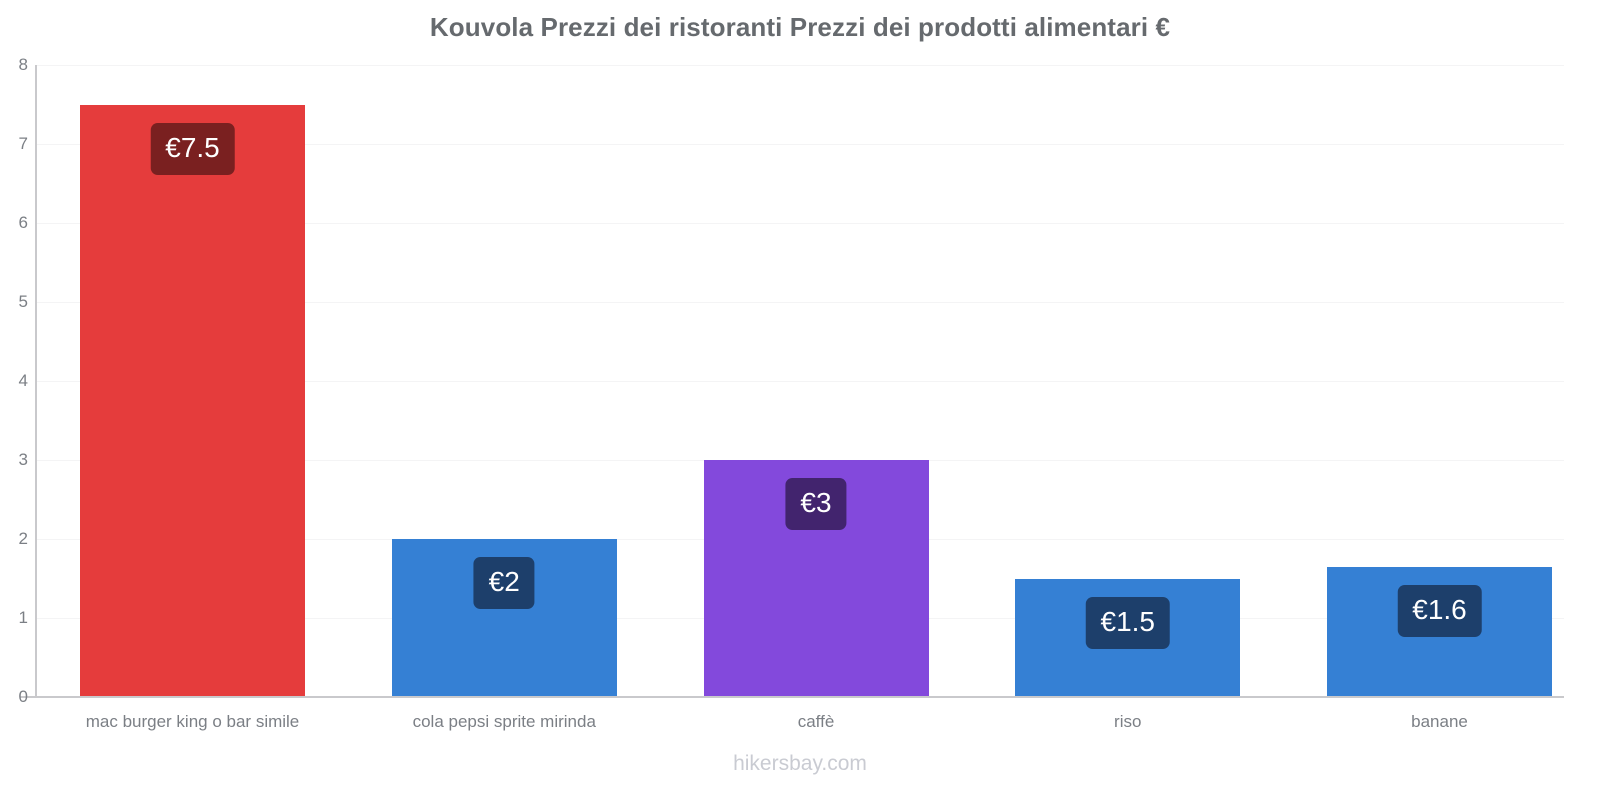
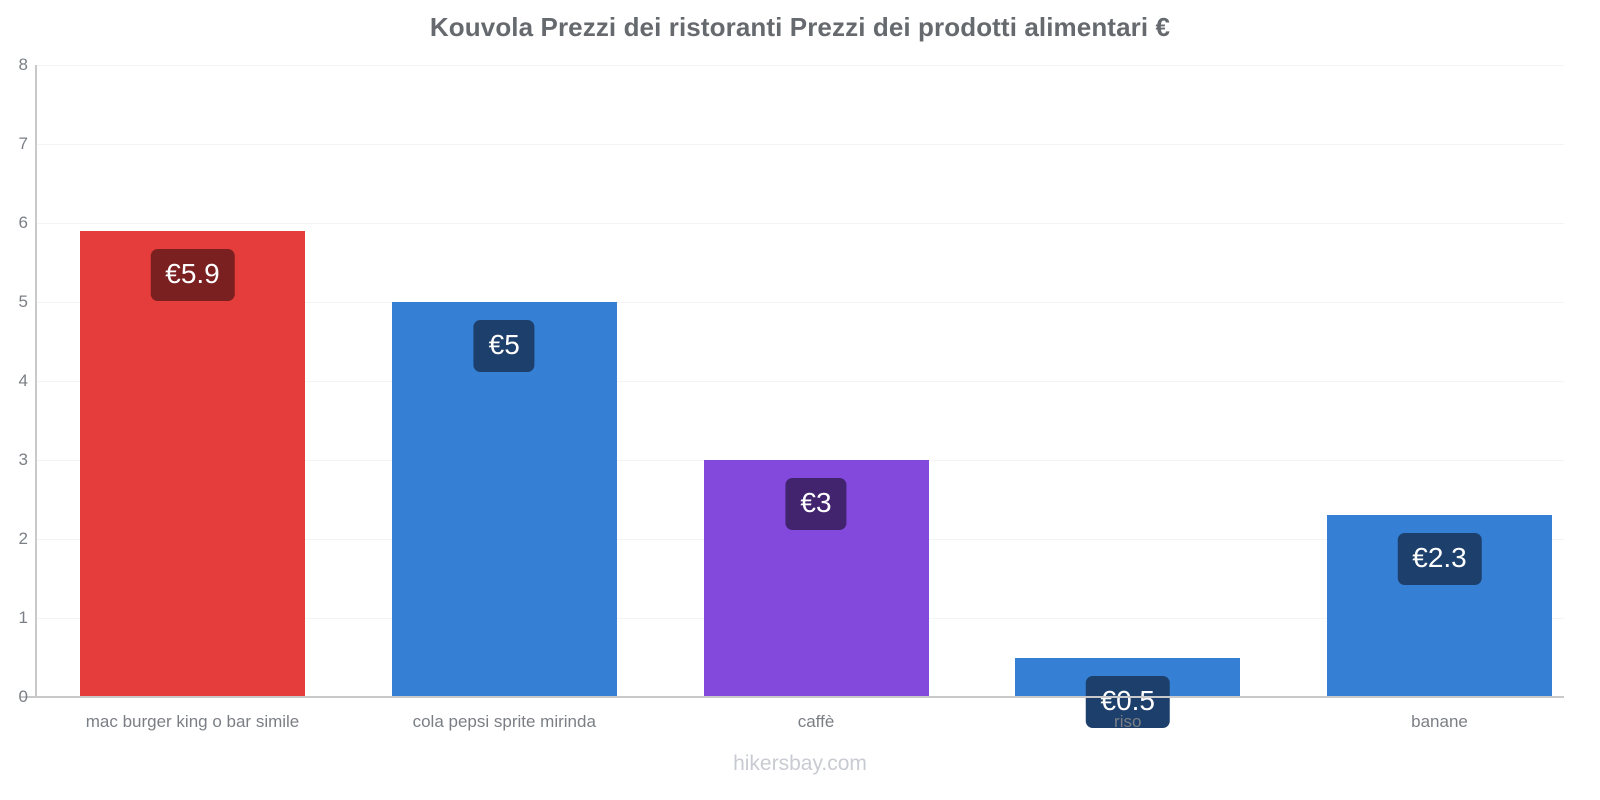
mac burger king o bar simile: €7.5 -> €5.9
cola pepsi sprite mirinda: €2 -> €5
riso: €1.5 -> €0.5
banane: €1.6 -> €2.3
